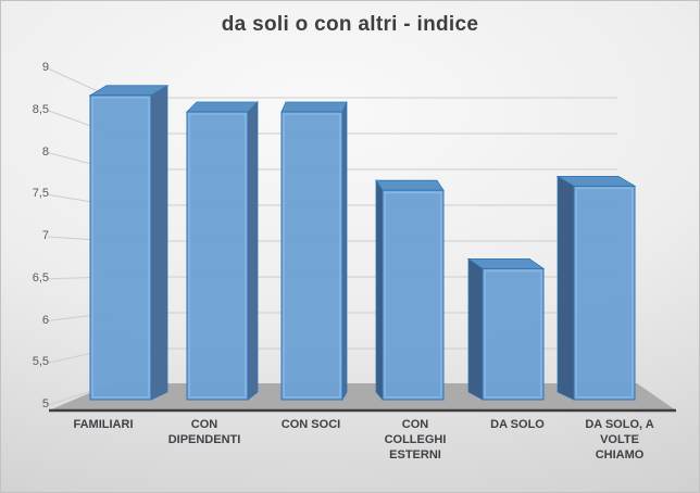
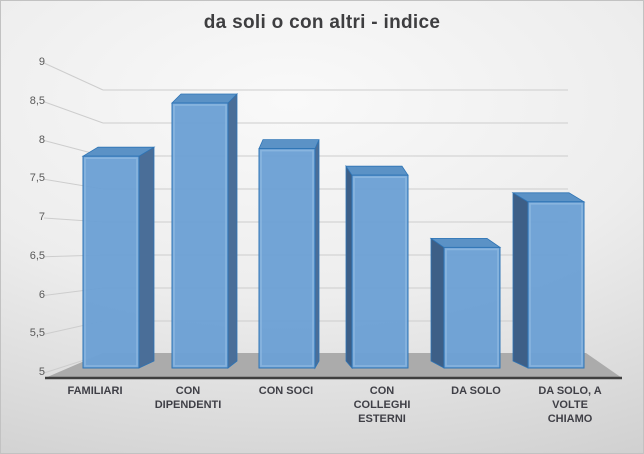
FAMILIARI: 8.7 -> 7.8
CON SOCI: 8.5 -> 7.9
DA SOLO, A VOLTE CHIAMO: 7.6 -> 7.2
